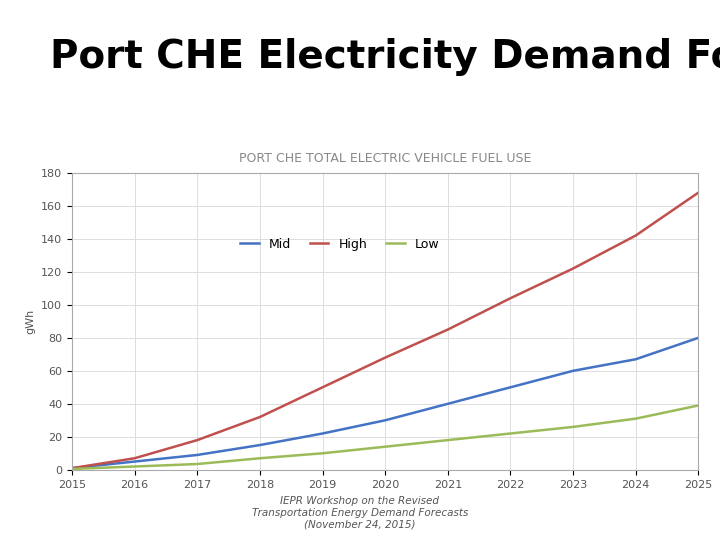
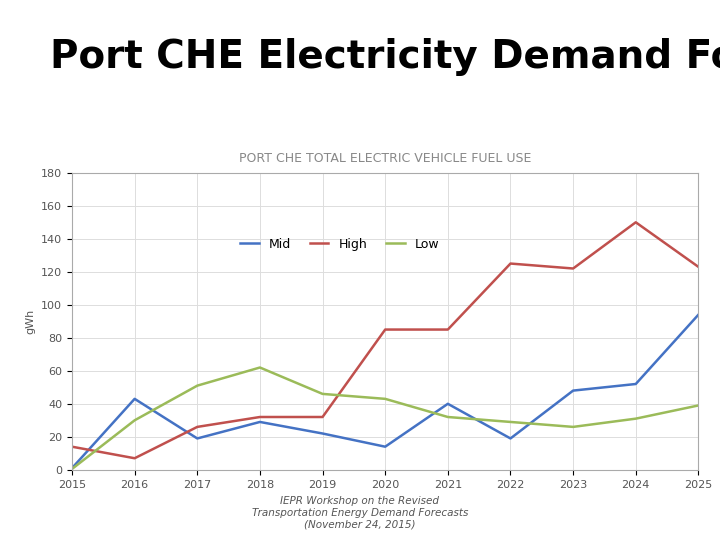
High/2015: 1 -> 14
Mid/2016: 5 -> 43
Low/2016: 2 -> 30
Mid/2017: 9 -> 19
High/2017: 18 -> 26
Low/2017: 4 -> 51
Mid/2018: 15 -> 29
Low/2018: 7 -> 62
High/2019: 50 -> 32
Low/2019: 10 -> 46
Mid/2020: 30 -> 14
High/2020: 68 -> 85
Low/2020: 14 -> 43
Low/2021: 18 -> 32
Mid/2022: 50 -> 19
High/2022: 104 -> 125
Low/2022: 22 -> 29
Mid/2023: 60 -> 48
Mid/2024: 67 -> 52
High/2024: 142 -> 150
Mid/2025: 80 -> 94
High/2025: 168 -> 123
